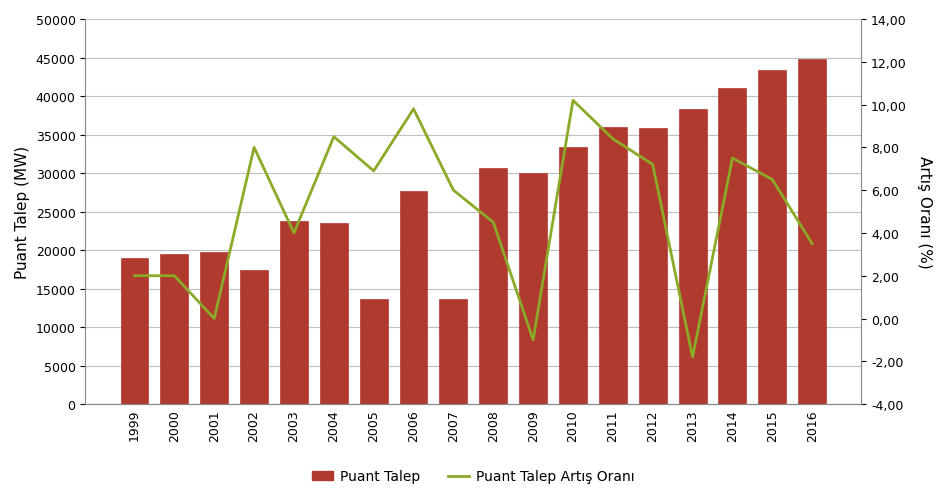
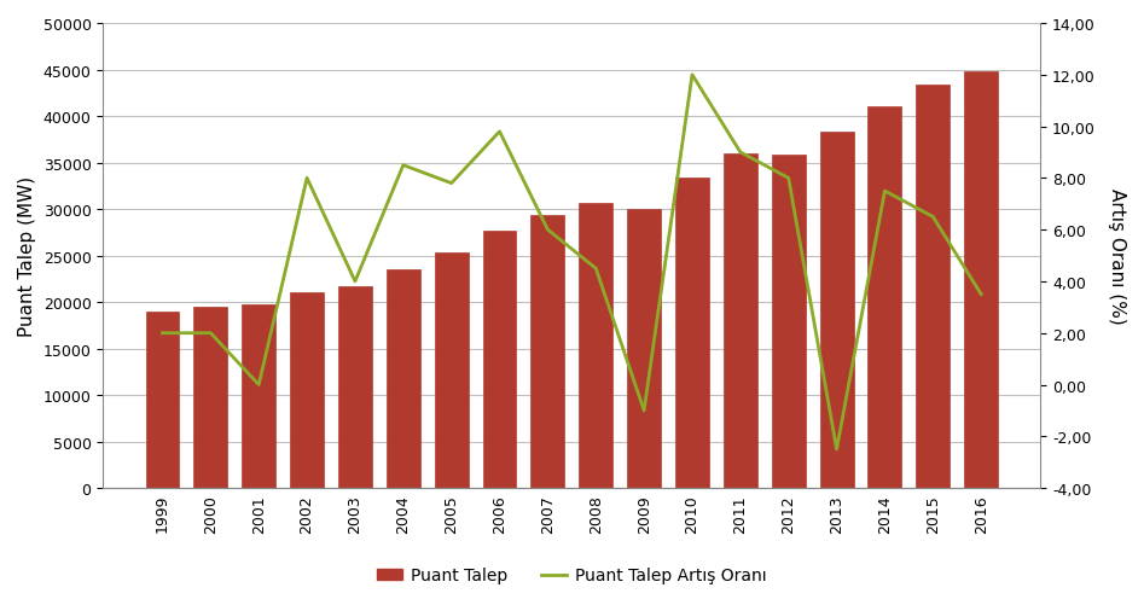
Puant Talep/2002: 17400 -> 21000
Puant Talep/2003: 23800 -> 21700
Puant Talep/2005: 13600 -> 25300
Puant Talep Artış Oranı/2005: 6,9 -> 7,8
Puant Talep/2007: 13600 -> 29400
Puant Talep Artış Oranı/2010: 10,2 -> 12,0
Puant Talep Artış Oranı/2011: 8,4 -> 9,0
Puant Talep Artış Oranı/2012: 7,2 -> 8,0
Puant Talep Artış Oranı/2013: -1,8 -> -2,5
